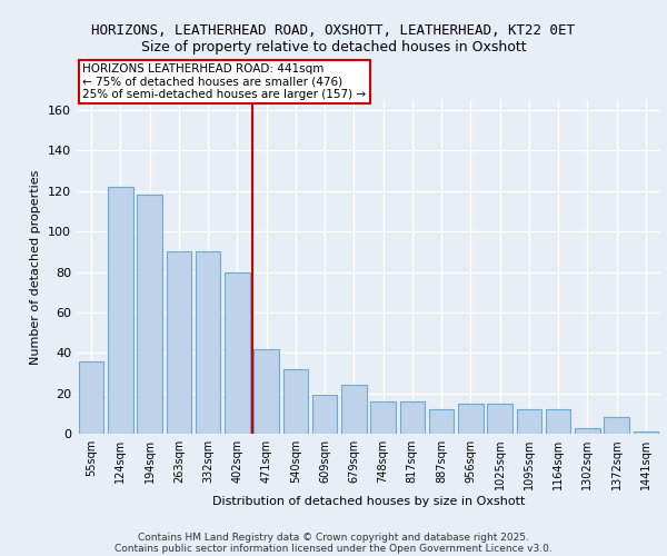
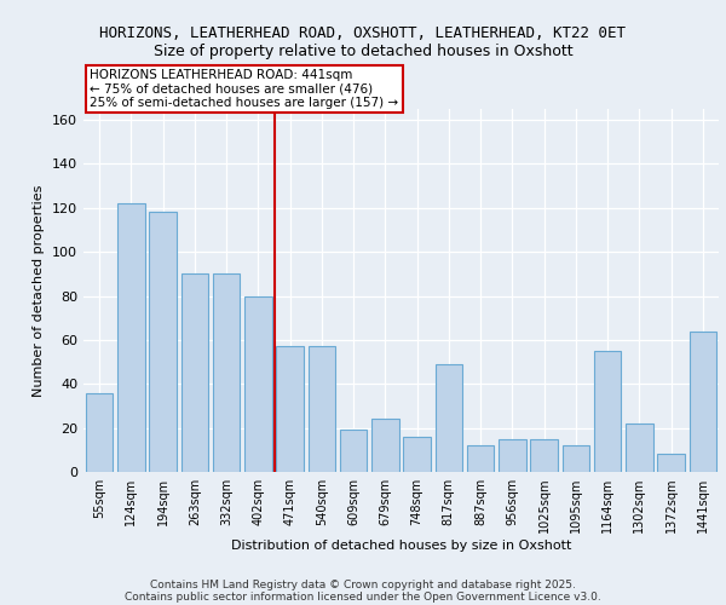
471sqm: 42 -> 57
540sqm: 32 -> 57
817sqm: 16 -> 49
1164sqm: 12 -> 55
1302sqm: 3 -> 22
1441sqm: 1 -> 64
